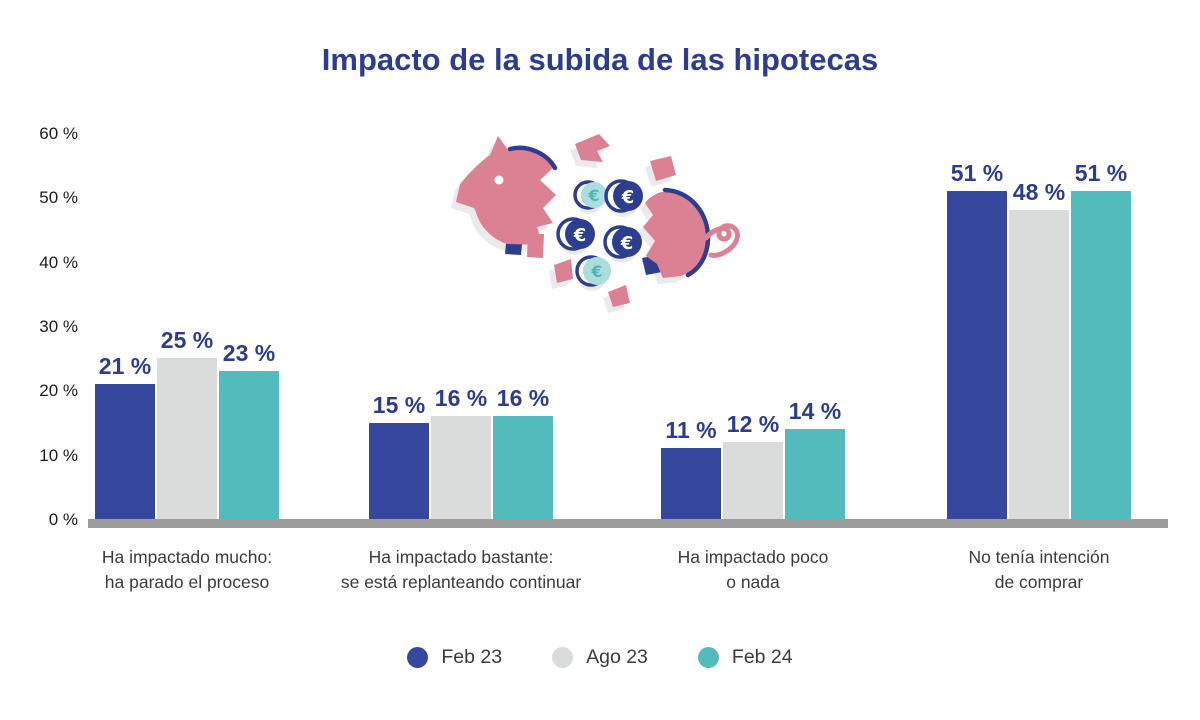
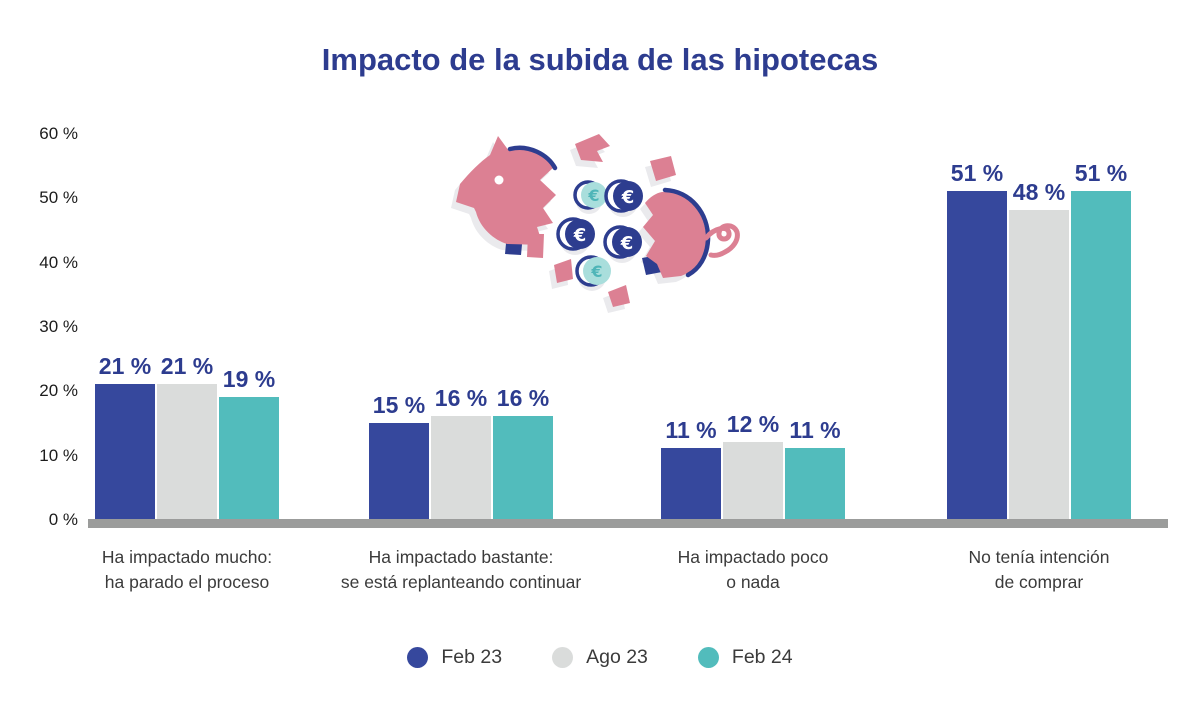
Ago 23/Ha impactado mucho: ha parado el proceso: 25 -> 21
Feb 24/Ha impactado mucho: ha parado el proceso: 23 -> 19
Feb 24/Ha impactado poco o nada: 14 -> 11
